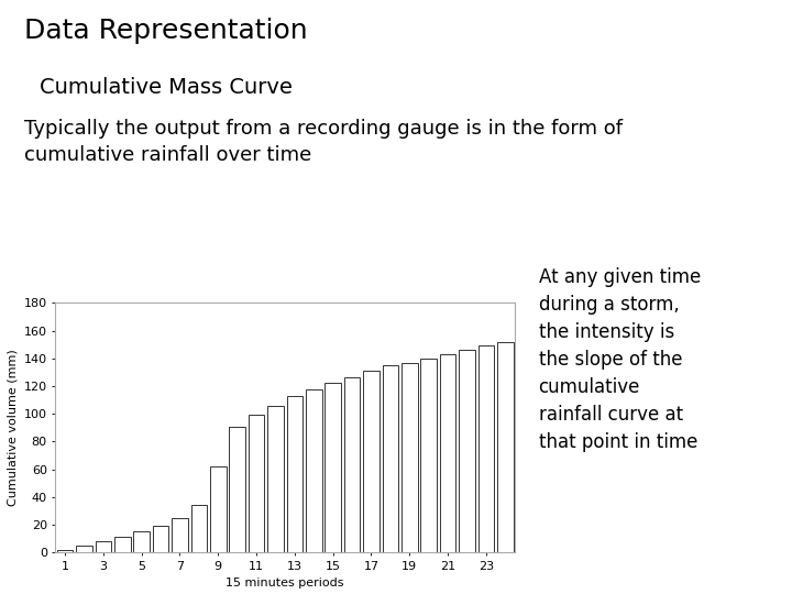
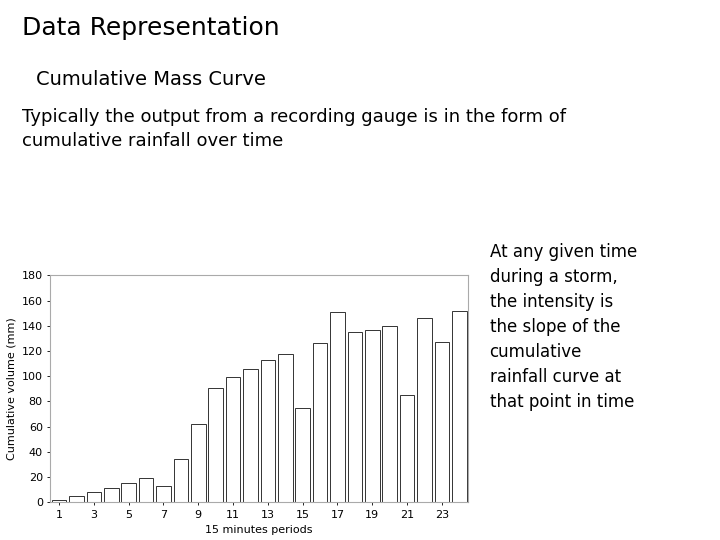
7: 25 -> 13
15: 122 -> 75
17: 131 -> 151
21: 143 -> 85
23: 149 -> 127
